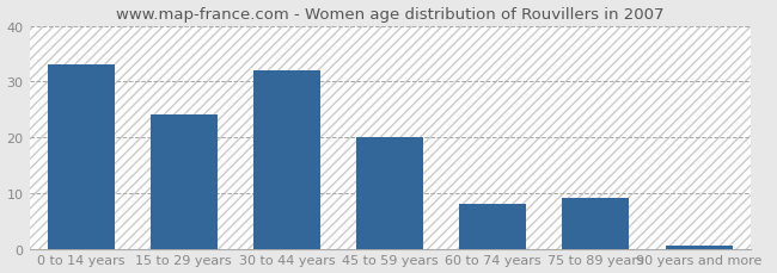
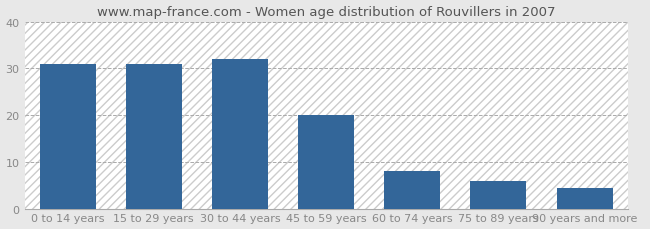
0 to 14 years: 33.0 -> 31.0
15 to 29 years: 24.0 -> 31.0
75 to 89 years: 9.0 -> 6.0
90 years and more: 0.5 -> 4.5
